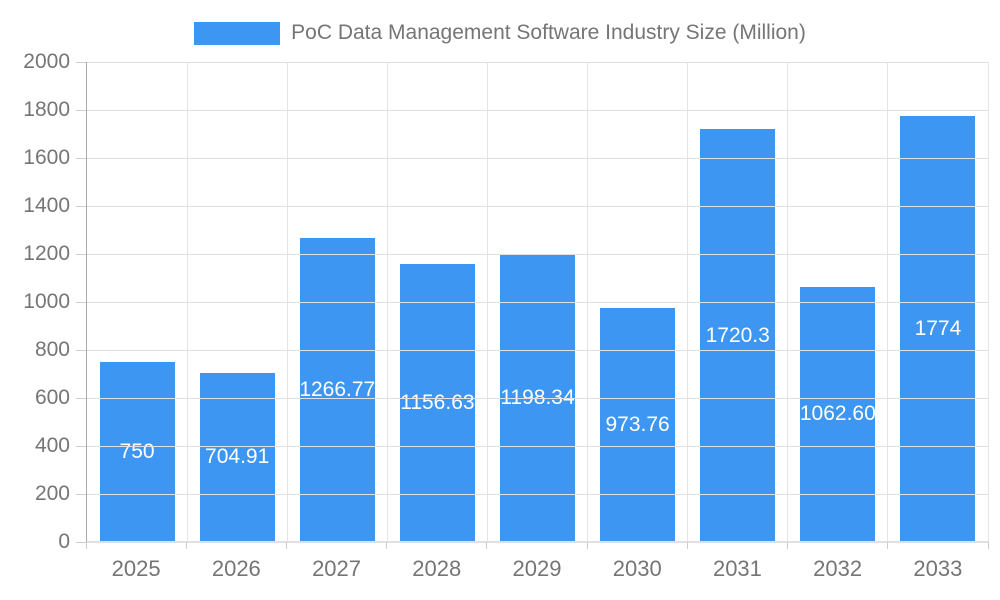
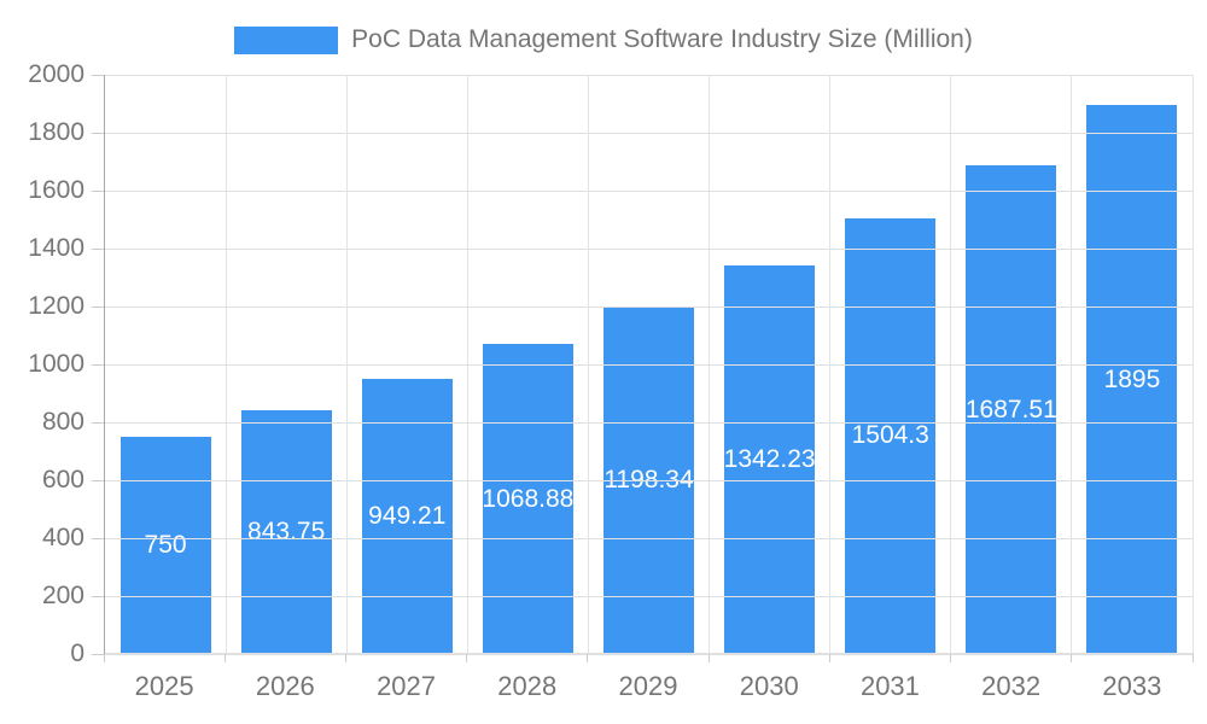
2026: 704.91 -> 843.75
2027: 1266.77 -> 949.21
2028: 1156.63 -> 1068.88
2030: 973.76 -> 1342.23
2031: 1720.3 -> 1504.3
2032: 1062.60 -> 1687.51
2033: 1774 -> 1895
